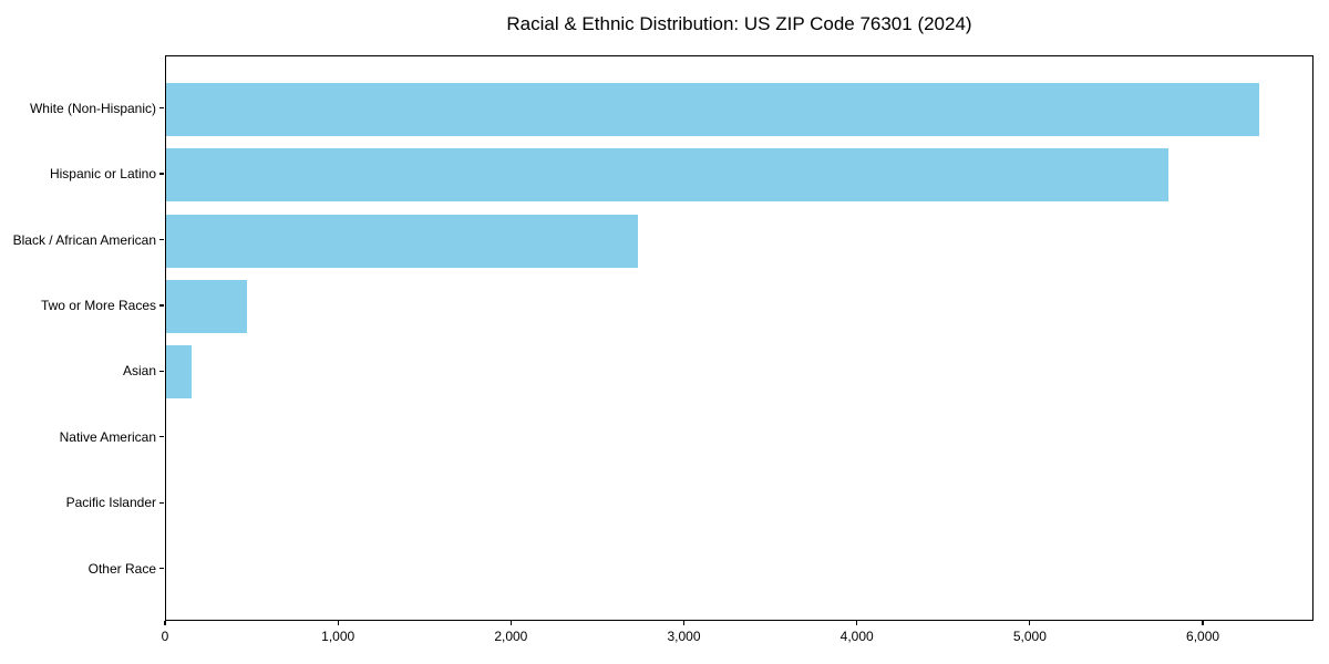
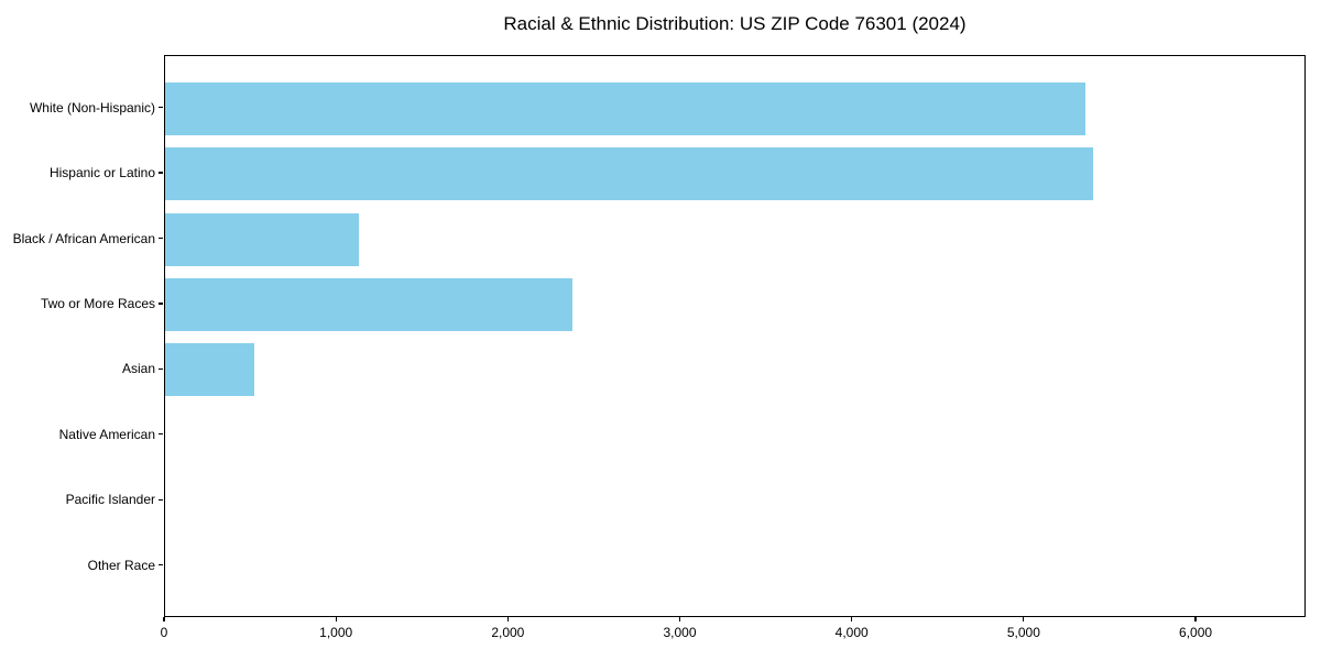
White (Non-Hispanic): 6320 -> 5350
Hispanic or Latino: 5800 -> 5400
Black / African American: 2730 -> 1130
Two or More Races: 470 -> 2370
Asian: 150 -> 520
